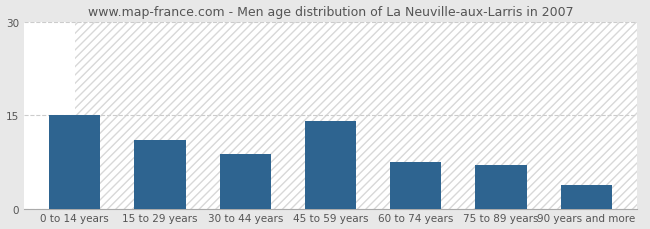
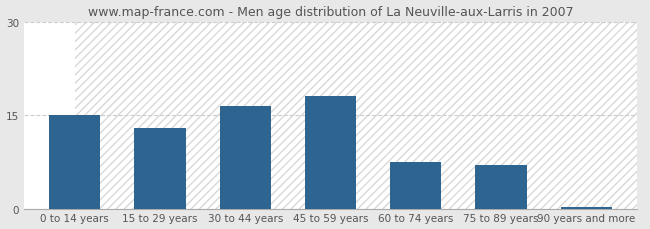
15 to 29 years: 11.0 -> 13.0
30 to 44 years: 8.8 -> 16.5
45 to 59 years: 14.0 -> 18.0
90 years and more: 3.8 -> 0.3
